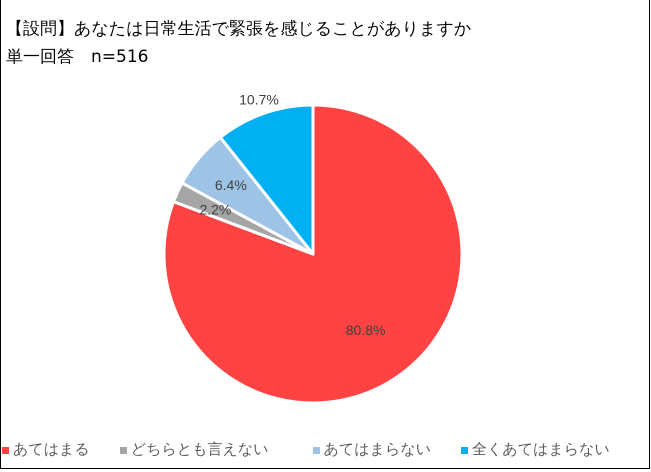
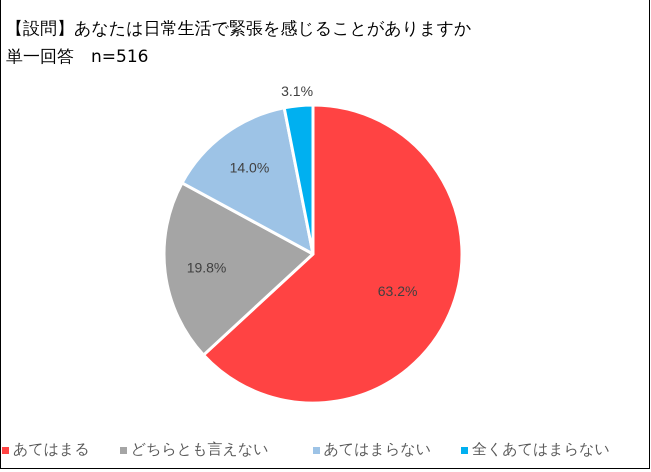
あてはまる: 80.8% -> 63.2%
どちらとも言えない: 2.2% -> 19.8%
あてはまらない: 6.4% -> 14.0%
全くあてはまらない: 10.7% -> 3.1%
